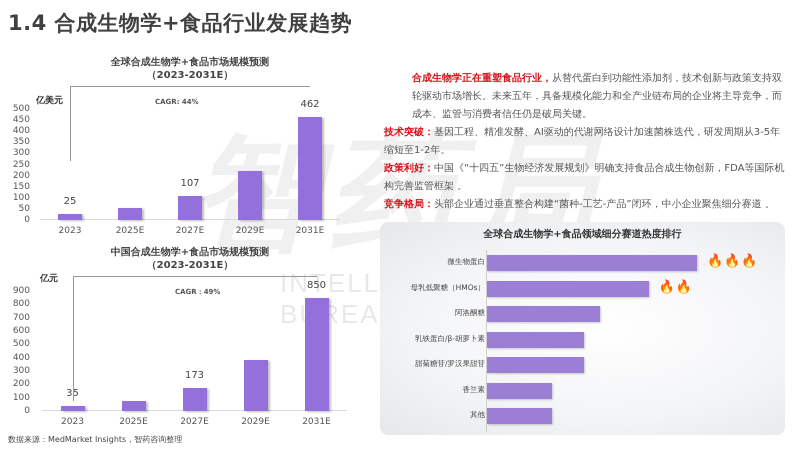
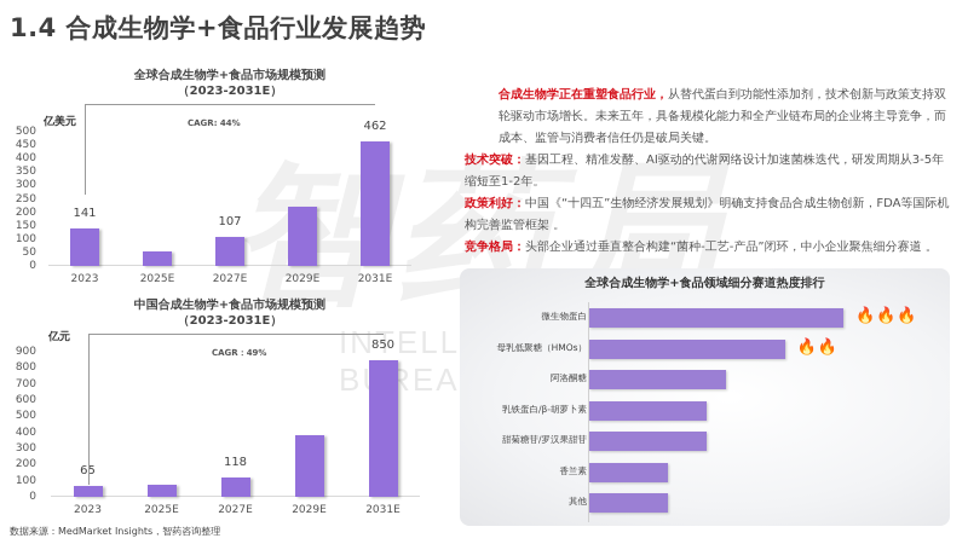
全球合成生物学+食品市场规模预测/2023: 25 -> 141
中国合成生物学+食品市场规模预测/2023: 35 -> 65
中国合成生物学+食品市场规模预测/2027E: 173 -> 118
